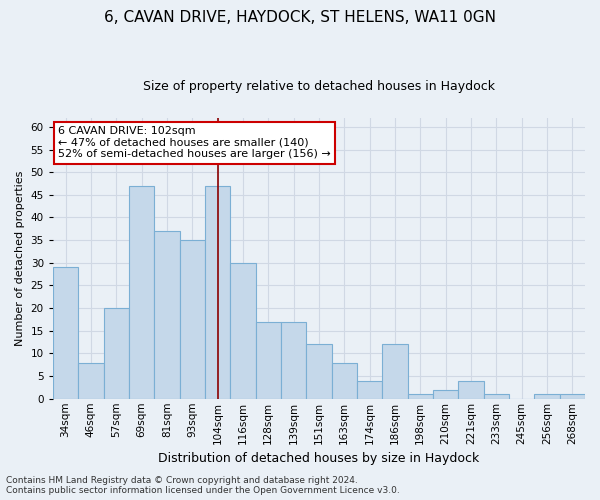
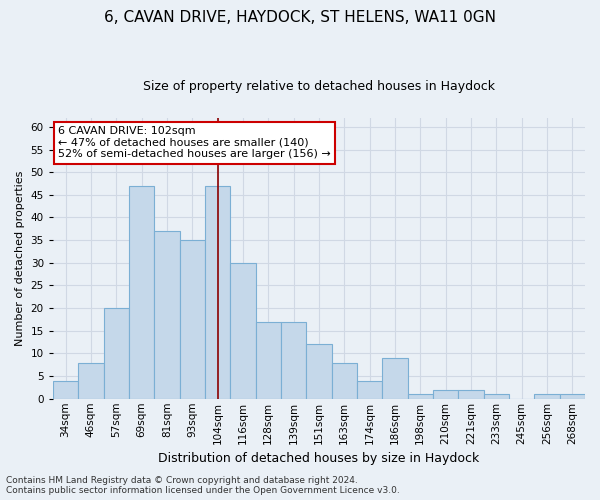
34sqm: 29 -> 4
186sqm: 12 -> 9
221sqm: 4 -> 2
